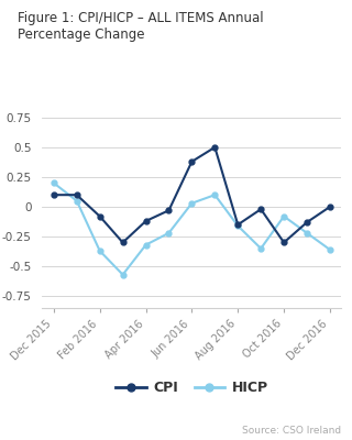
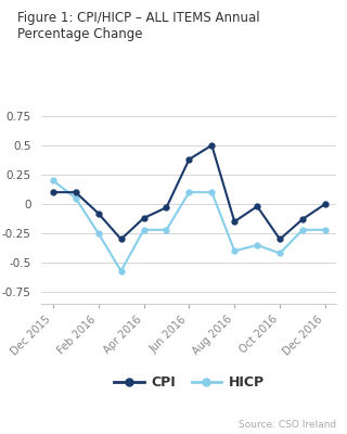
HICP/Feb 2016: -0.37 -> -0.25
HICP/Apr 2016: -0.32 -> -0.22
HICP/Jun 2016: 0.03 -> 0.10
HICP/Aug 2016: -0.16 -> -0.40
HICP/Oct 2016: -0.08 -> -0.42
HICP/Dec 2016: -0.36 -> -0.22
